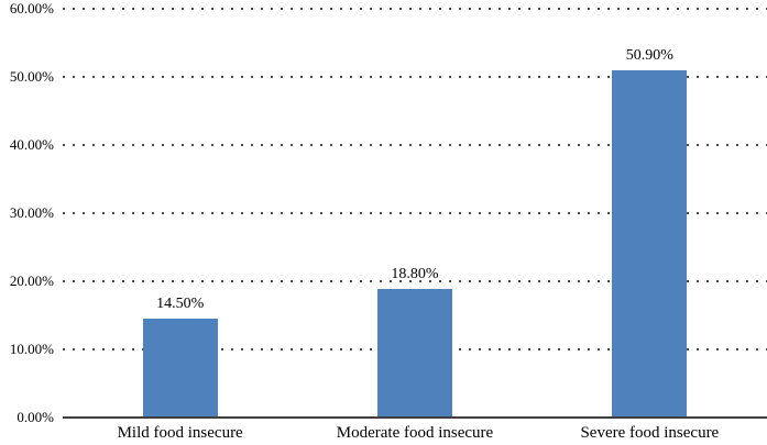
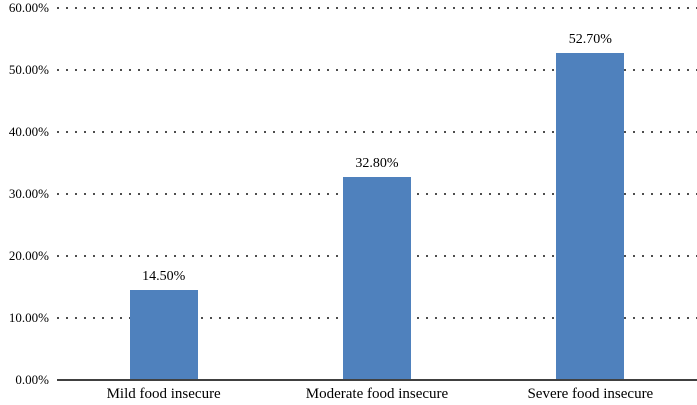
Moderate food insecure: 18.80% -> 32.80%
Severe food insecure: 50.90% -> 52.70%
